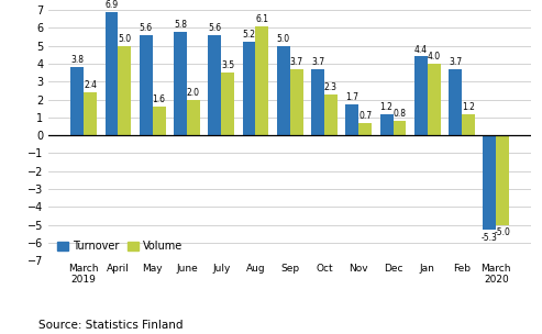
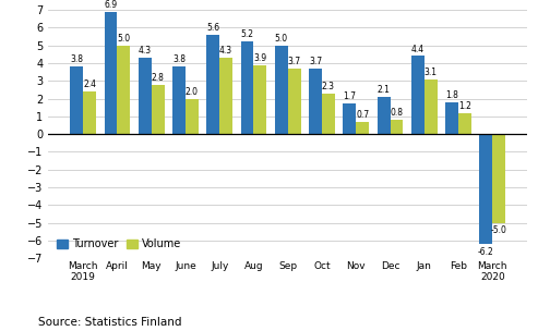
Turnover/May: 5.6 -> 4.3
Volume/May: 1.6 -> 2.8
Turnover/June: 5.8 -> 3.8
Volume/July: 3.5 -> 4.3
Volume/Aug: 6.1 -> 3.9
Turnover/Dec: 1.2 -> 2.1
Volume/Jan: 4.0 -> 3.1
Turnover/Feb: 3.7 -> 1.8
Turnover/March 2020: -5.3 -> -6.2
